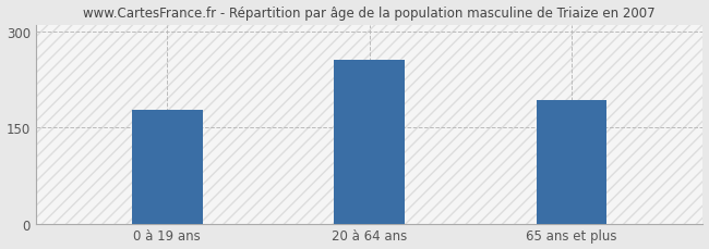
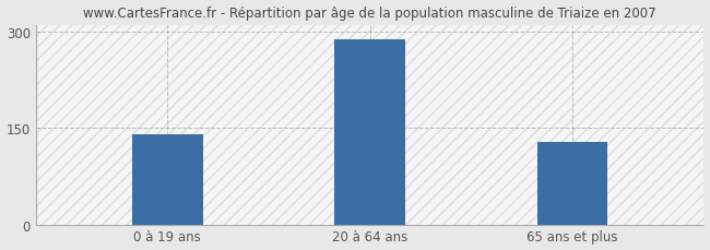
0 à 19 ans: 178 -> 140
20 à 64 ans: 256 -> 287
65 ans et plus: 192 -> 128
